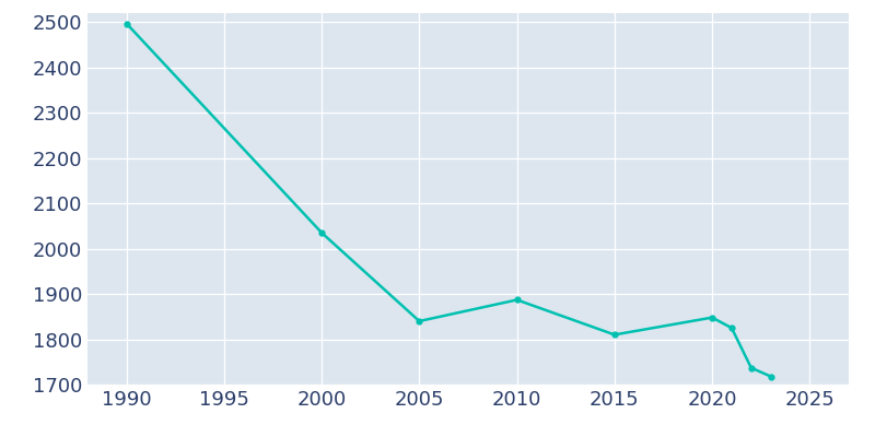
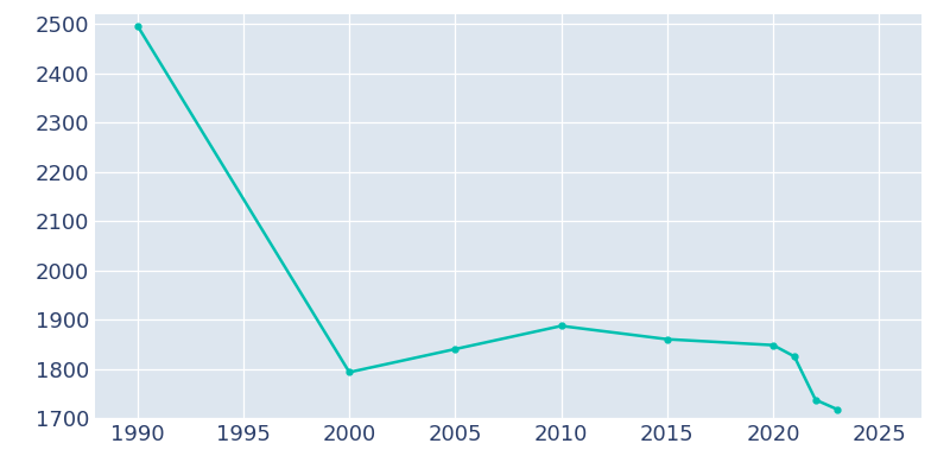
2000: 2035 -> 1793
2015: 1810 -> 1860
